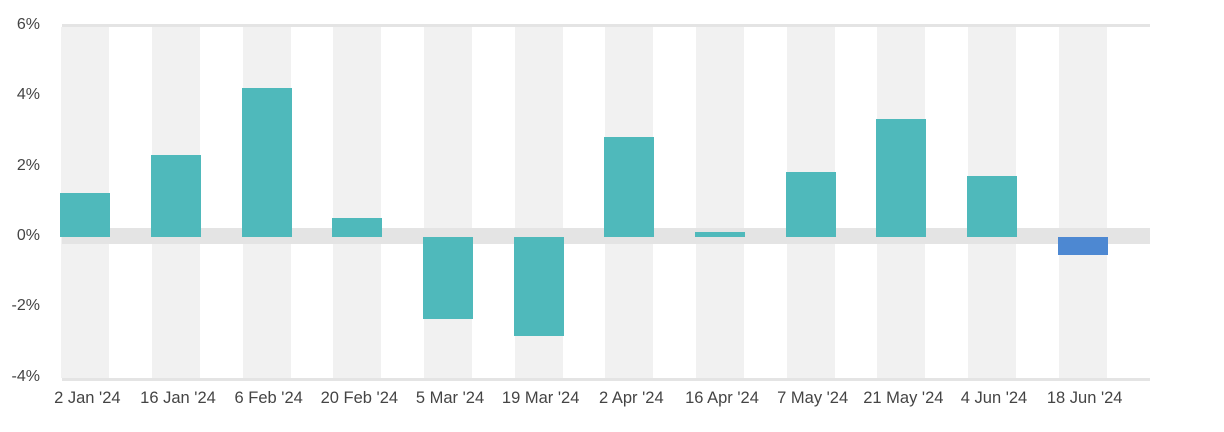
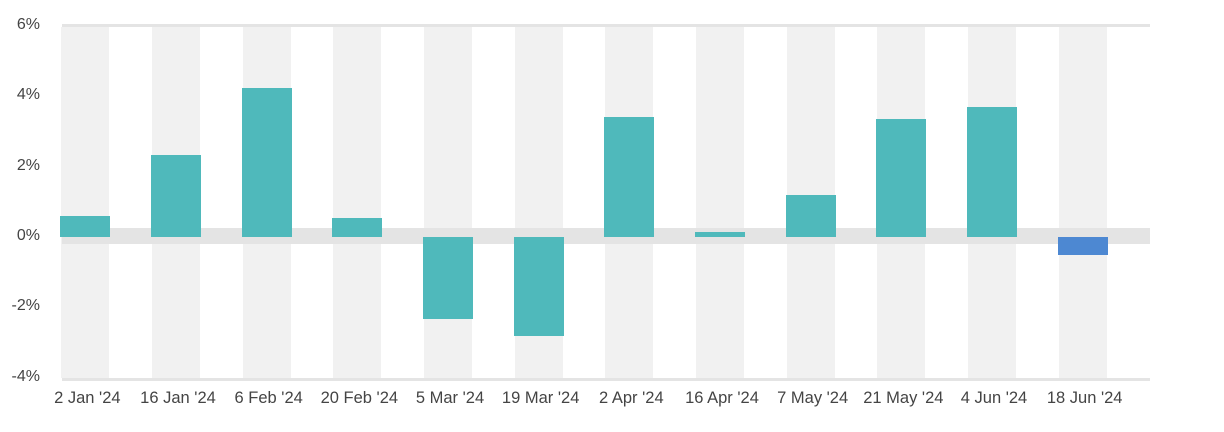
2 Jan '24: 1.2% -> 0.6%
2 Apr '24: 2.8% -> 3.4%
7 May '24: 1.9% -> 1.2%
4 Jun '24: 1.7% -> 3.7%
